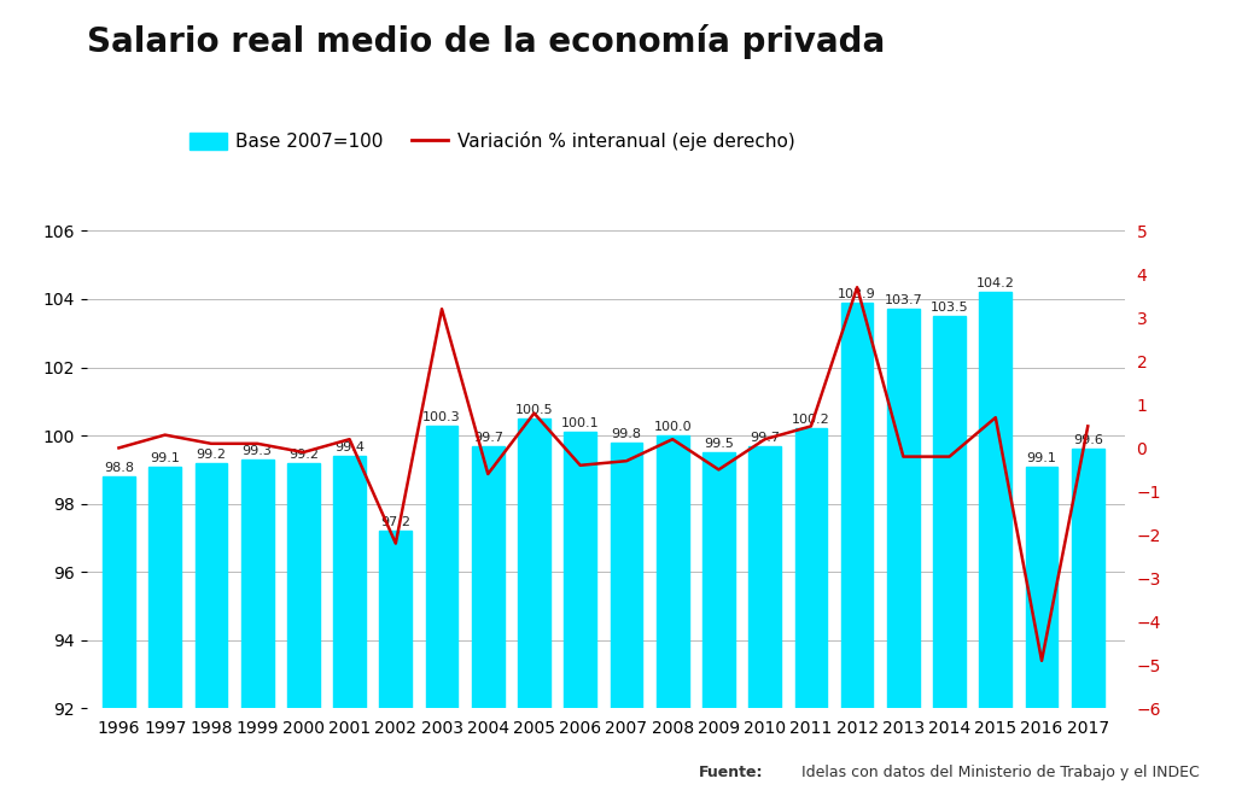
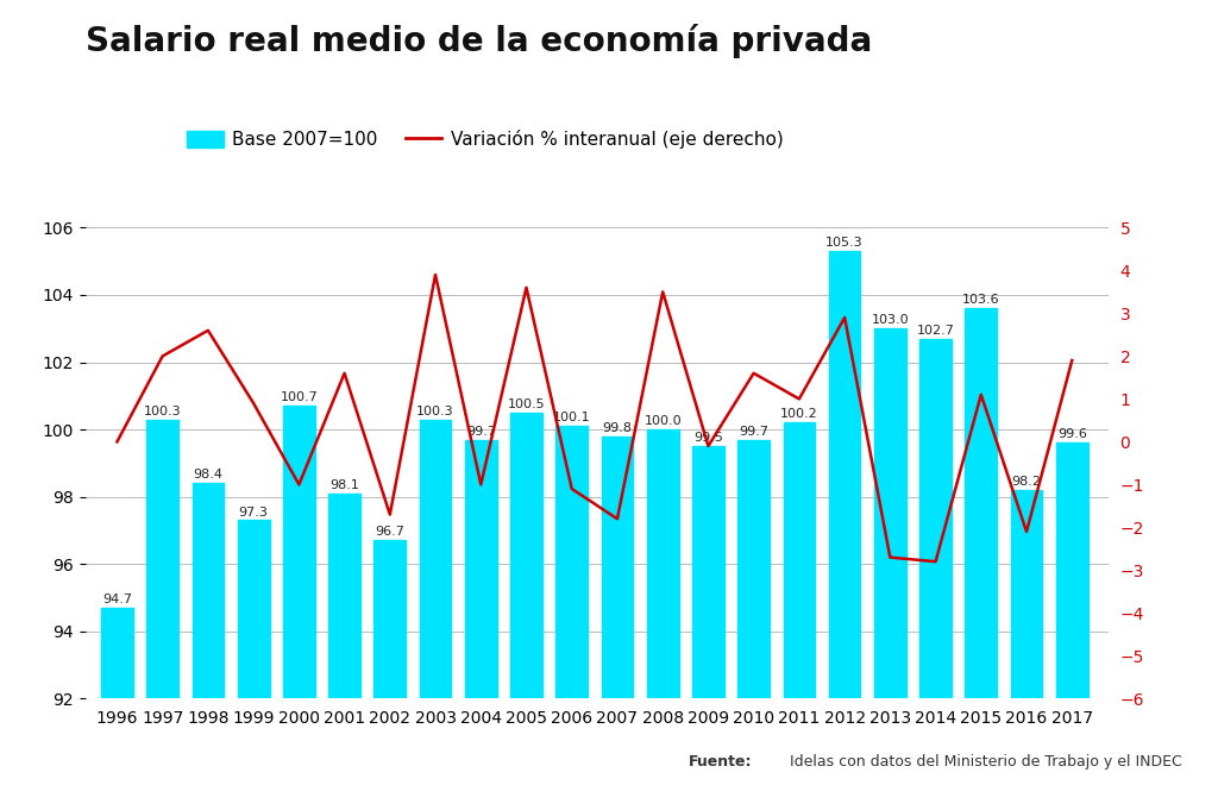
Base 2007=100/1996: 98.8 -> 94.7
Base 2007=100/1997: 99.1 -> 100.3
Variación % interanual (eje derecho)/1997: 0.3 -> 2.0
Base 2007=100/1998: 99.2 -> 98.4
Variación % interanual (eje derecho)/1998: 0.1 -> 2.6
Base 2007=100/1999: 99.3 -> 97.3
Variación % interanual (eje derecho)/1999: 0.1 -> 0.9
Base 2007=100/2000: 99.2 -> 100.7
Variación % interanual (eje derecho)/2000: -0.1 -> -1.0
Base 2007=100/2001: 99.4 -> 98.1
Variación % interanual (eje derecho)/2001: 0.2 -> 1.6
Base 2007=100/2002: 97.2 -> 96.7
Variación % interanual (eje derecho)/2002: -2.2 -> -1.7
Variación % interanual (eje derecho)/2003: 3.2 -> 3.9
Variación % interanual (eje derecho)/2004: -0.6 -> -1.0
Variación % interanual (eje derecho)/2005: 0.8 -> 3.6
Variación % interanual (eje derecho)/2006: -0.4 -> -1.1
Variación % interanual (eje derecho)/2007: -0.3 -> -1.8
Variación % interanual (eje derecho)/2008: 0.2 -> 3.5
Variación % interanual (eje derecho)/2009: -0.5 -> -0.1
Variación % interanual (eje derecho)/2010: 0.2 -> 1.6
Variación % interanual (eje derecho)/2011: 0.5 -> 1.0
Base 2007=100/2012: 103.9 -> 105.3
Variación % interanual (eje derecho)/2012: 3.7 -> 2.9
Base 2007=100/2013: 103.7 -> 103.0
Variación % interanual (eje derecho)/2013: -0.2 -> -2.7
Base 2007=100/2014: 103.5 -> 102.7
Variación % interanual (eje derecho)/2014: -0.2 -> -2.8
Base 2007=100/2015: 104.2 -> 103.6
Variación % interanual (eje derecho)/2015: 0.7 -> 1.1
Base 2007=100/2016: 99.1 -> 98.2
Variación % interanual (eje derecho)/2016: -4.9 -> -2.1
Variación % interanual (eje derecho)/2017: 0.5 -> 1.9
